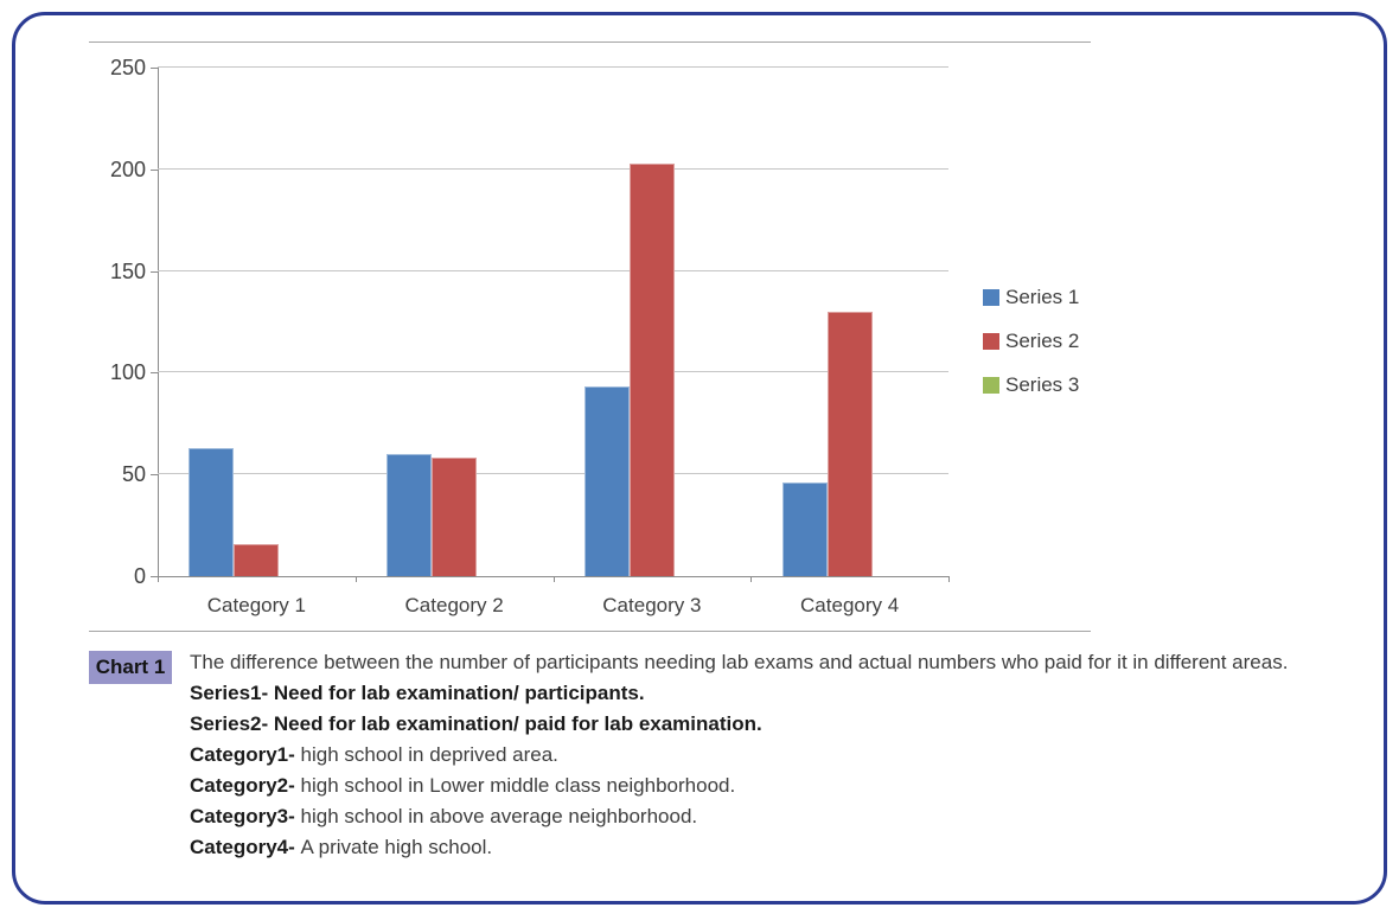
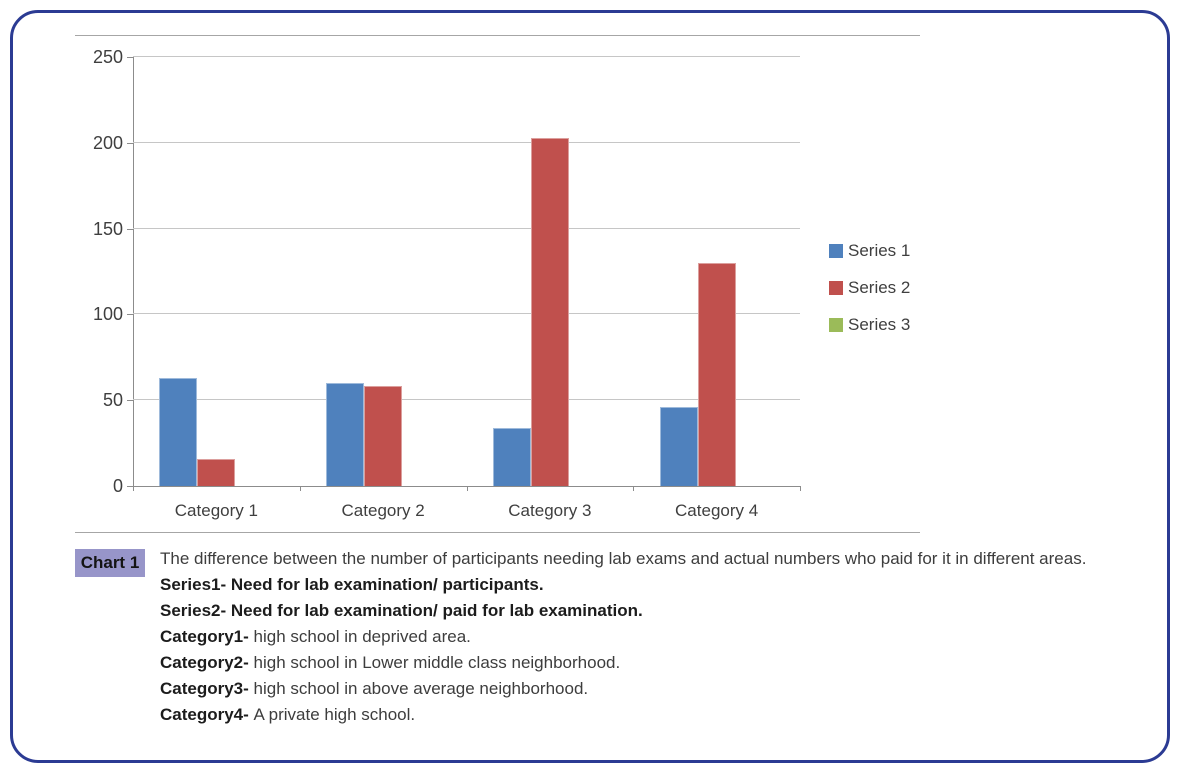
Series 1/Category 3: 93 -> 34
